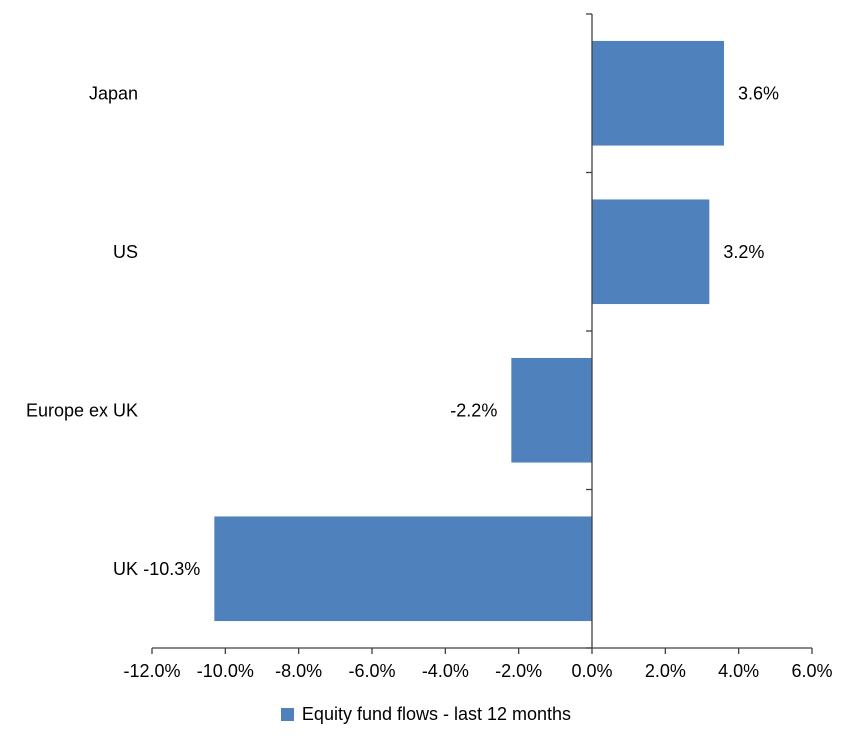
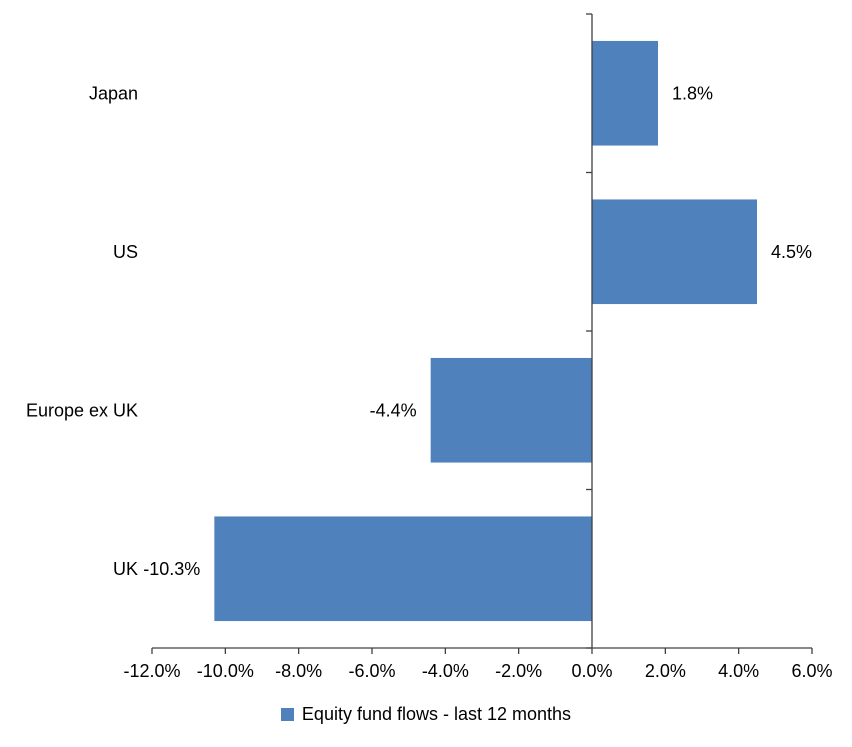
Japan: 3.6% -> 1.8%
US: 3.2% -> 4.5%
Europe ex UK: -2.2% -> -4.4%
